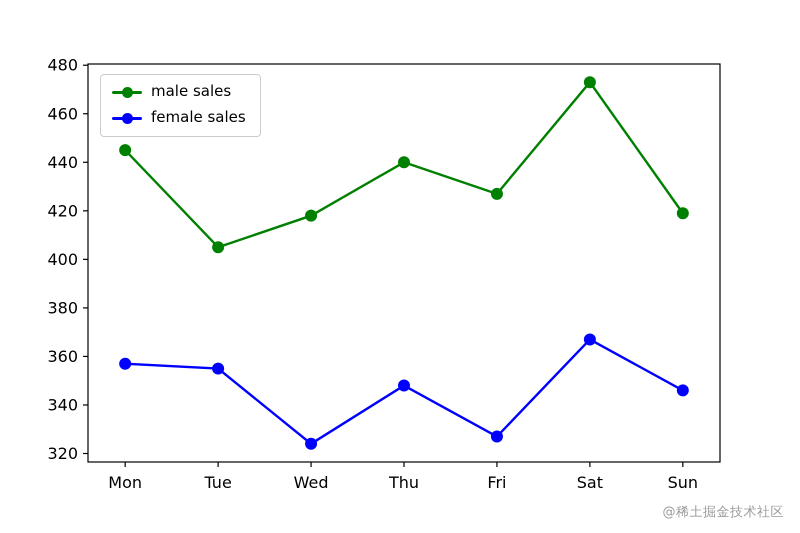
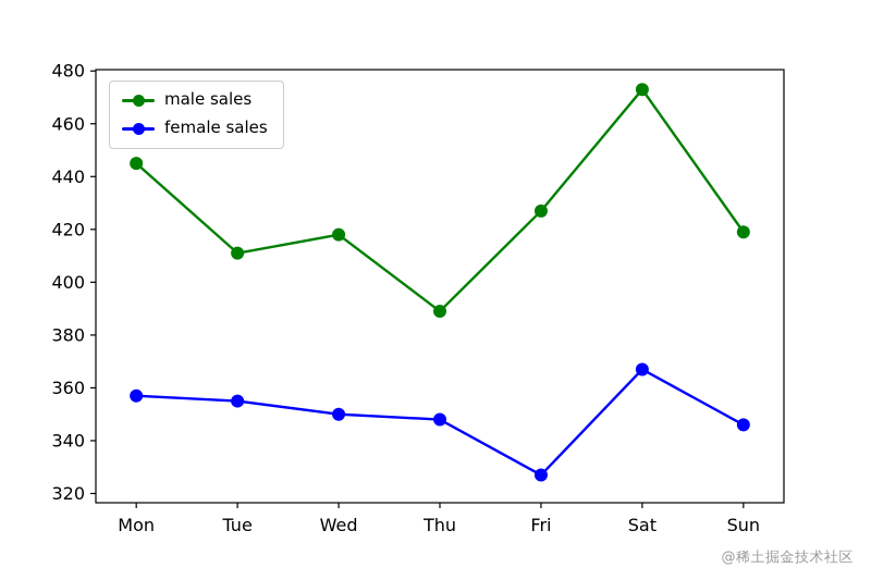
male sales/Tue: 405 -> 411
female sales/Wed: 324 -> 350
male sales/Thu: 440 -> 389
